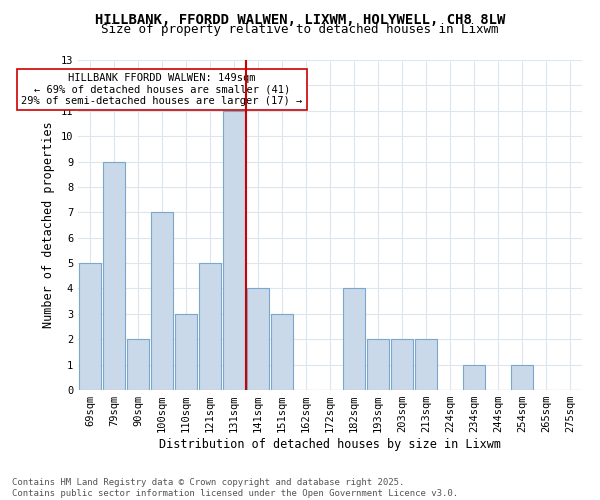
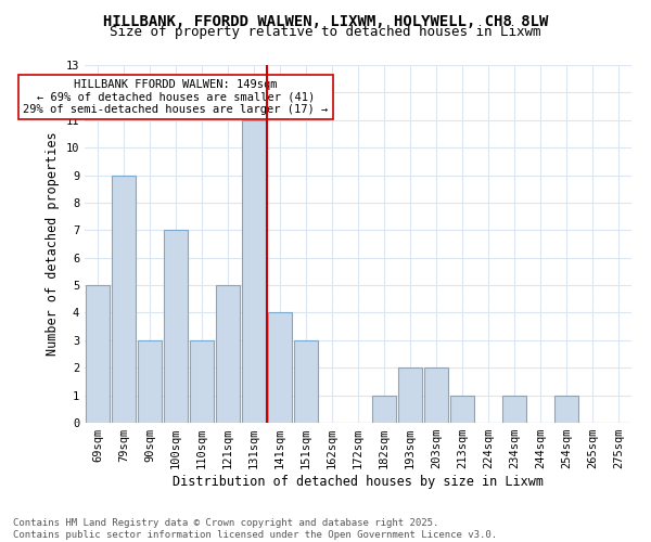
90sqm: 2 -> 3
182sqm: 4 -> 1
213sqm: 2 -> 1
